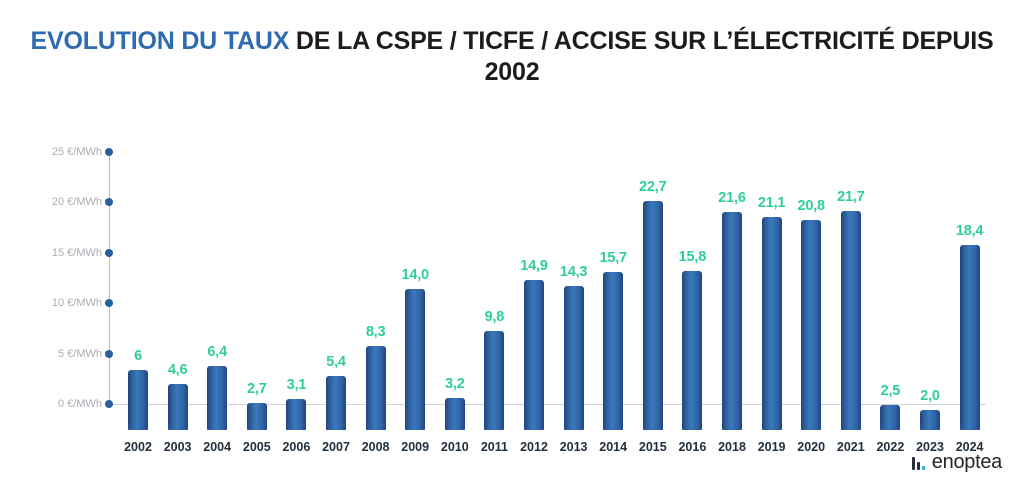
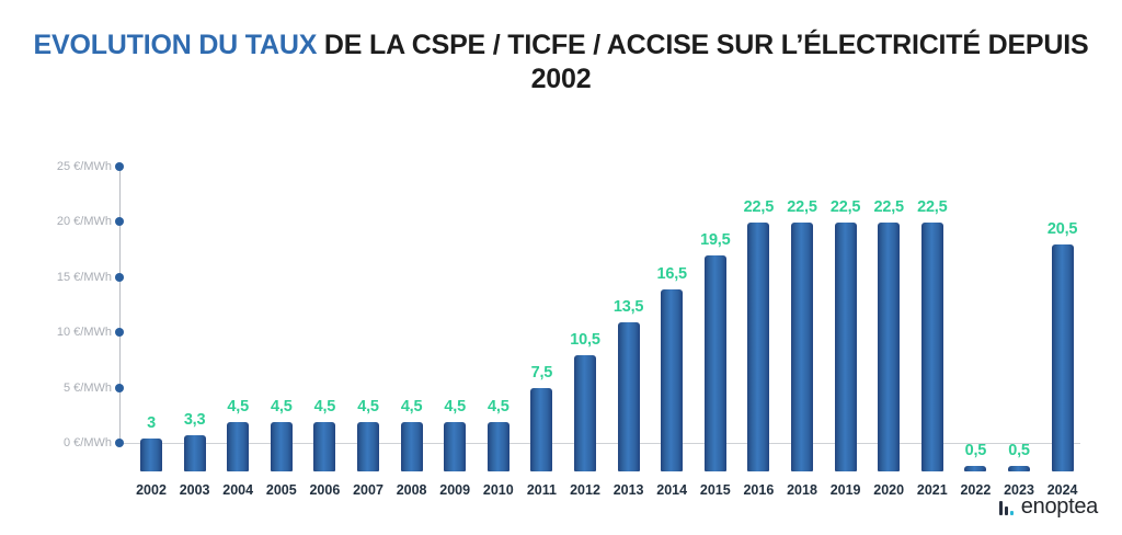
2002: 6 -> 3
2003: 4,6 -> 3,3
2004: 6,4 -> 4,5
2005: 2,7 -> 4,5
2006: 3,1 -> 4,5
2007: 5,4 -> 4,5
2008: 8,3 -> 4,5
2009: 14,0 -> 4,5
2010: 3,2 -> 4,5
2011: 9,8 -> 7,5
2012: 14,9 -> 10,5
2013: 14,3 -> 13,5
2014: 15,7 -> 16,5
2015: 22,7 -> 19,5
2016: 15,8 -> 22,5
2018: 21,6 -> 22,5
2019: 21,1 -> 22,5
2020: 20,8 -> 22,5
2021: 21,7 -> 22,5
2022: 2,5 -> 0,5
2023: 2,0 -> 0,5
2024: 18,4 -> 20,5
